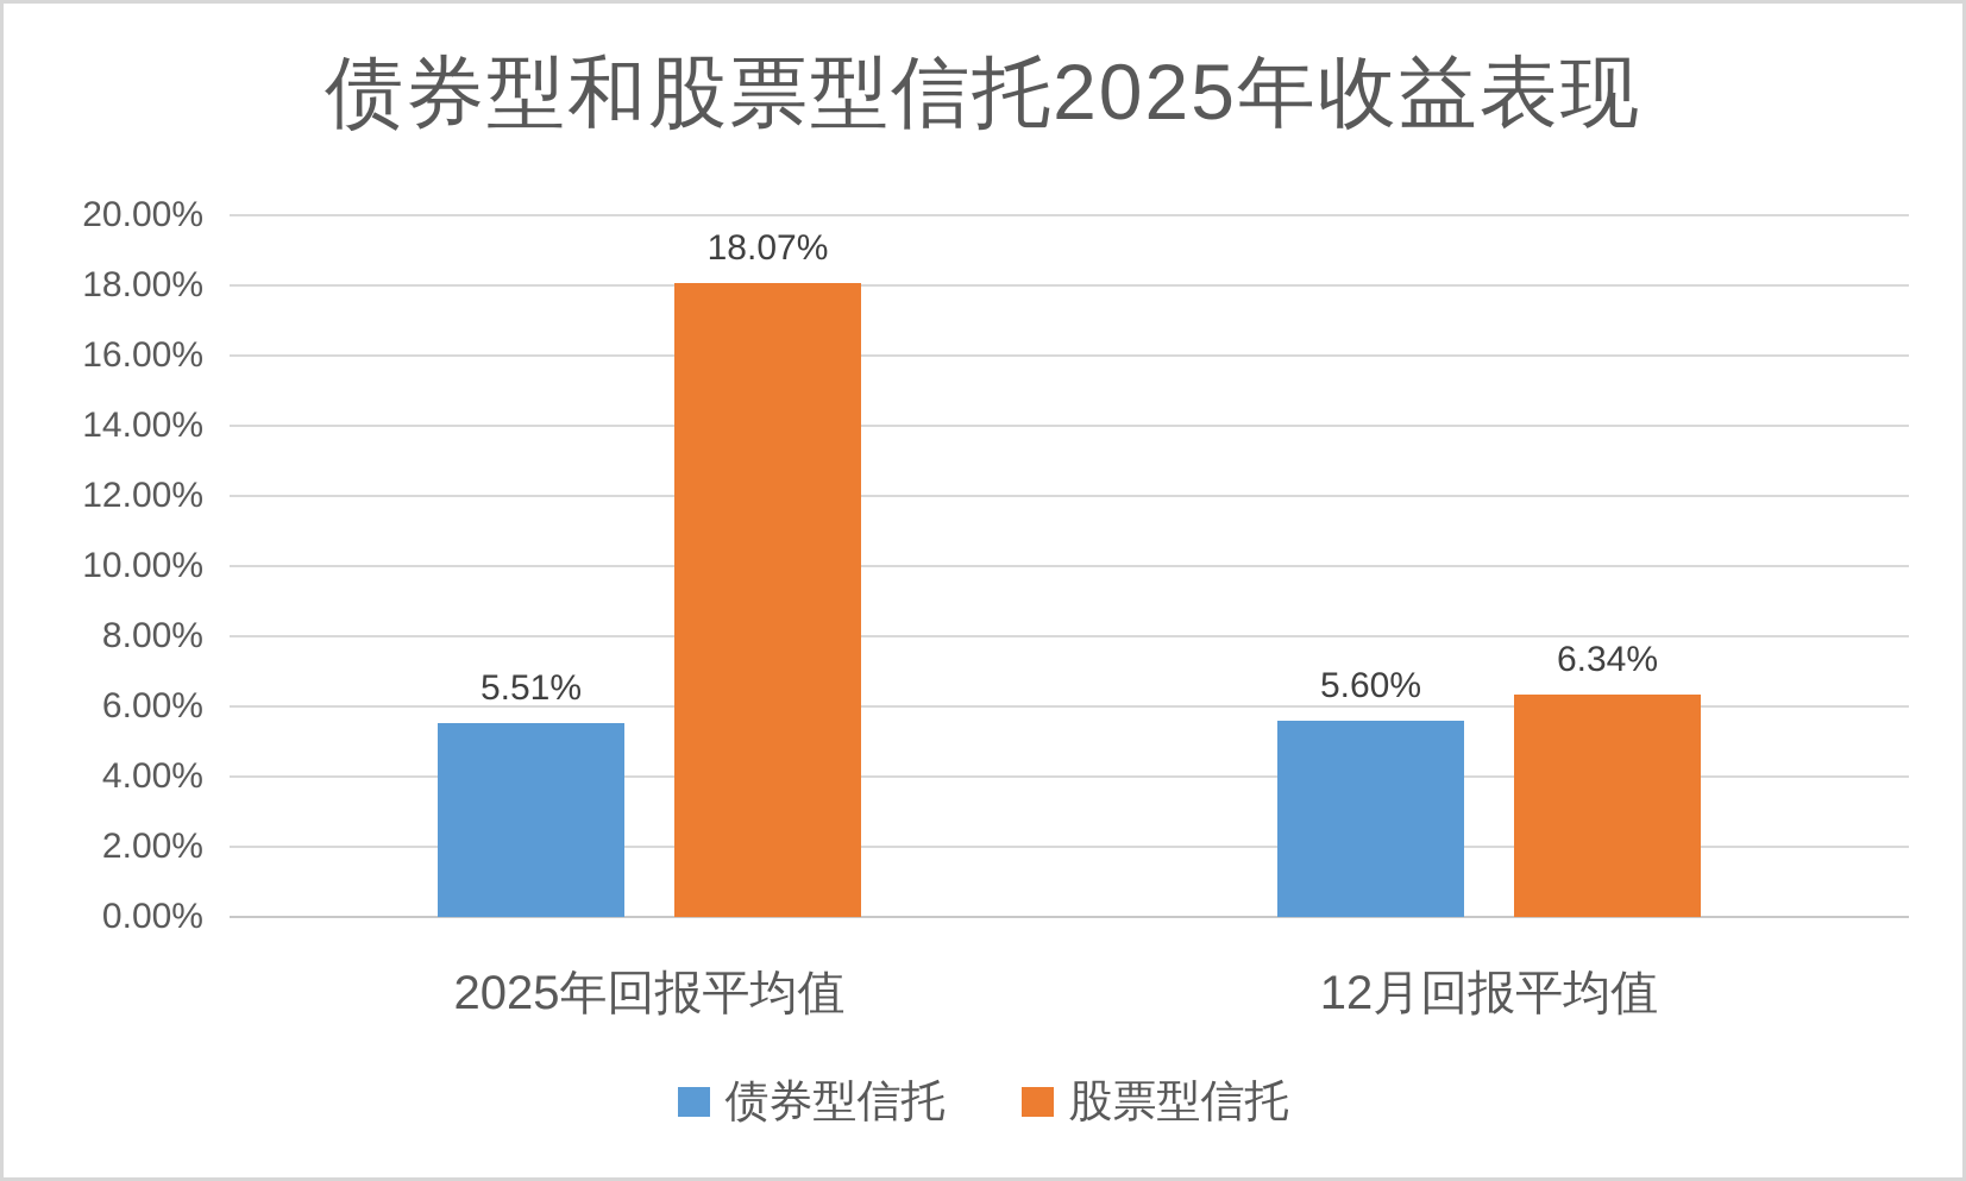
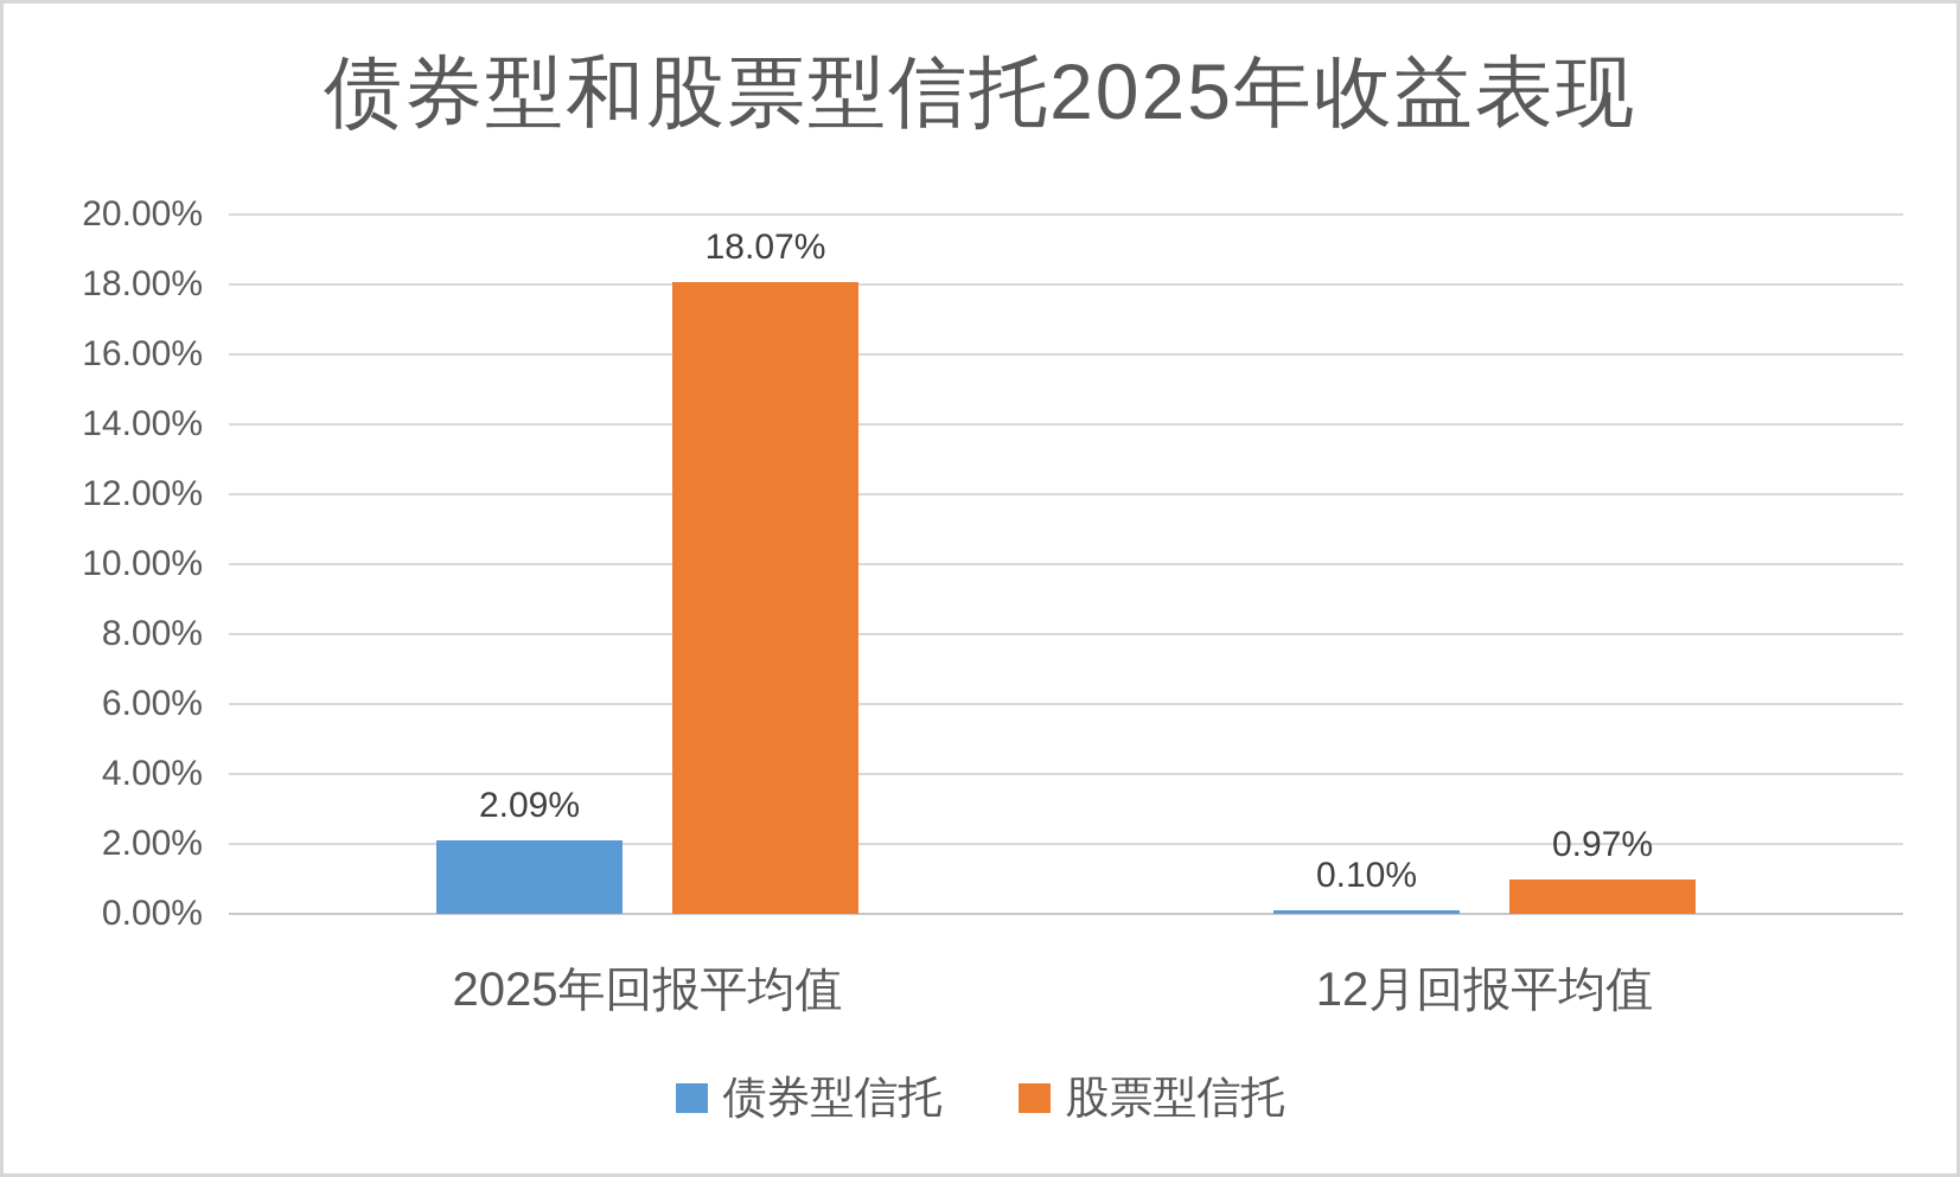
债券型信托/2025年回报平均值: 5.51% -> 2.09%
债券型信托/12月回报平均值: 5.60% -> 0.10%
股票型信托/12月回报平均值: 6.34% -> 0.97%
